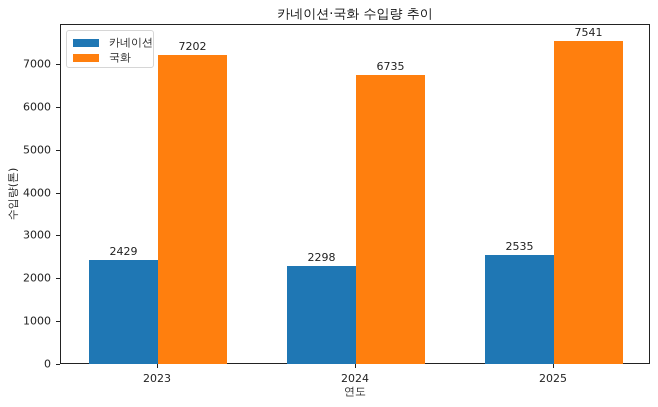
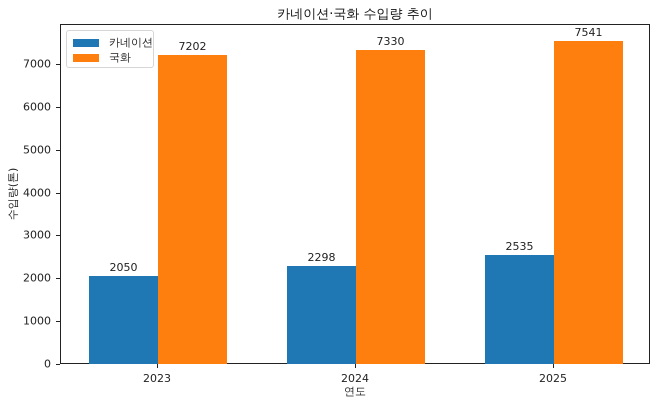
카네이션/2023: 2429 -> 2050
국화/2024: 6735 -> 7330
